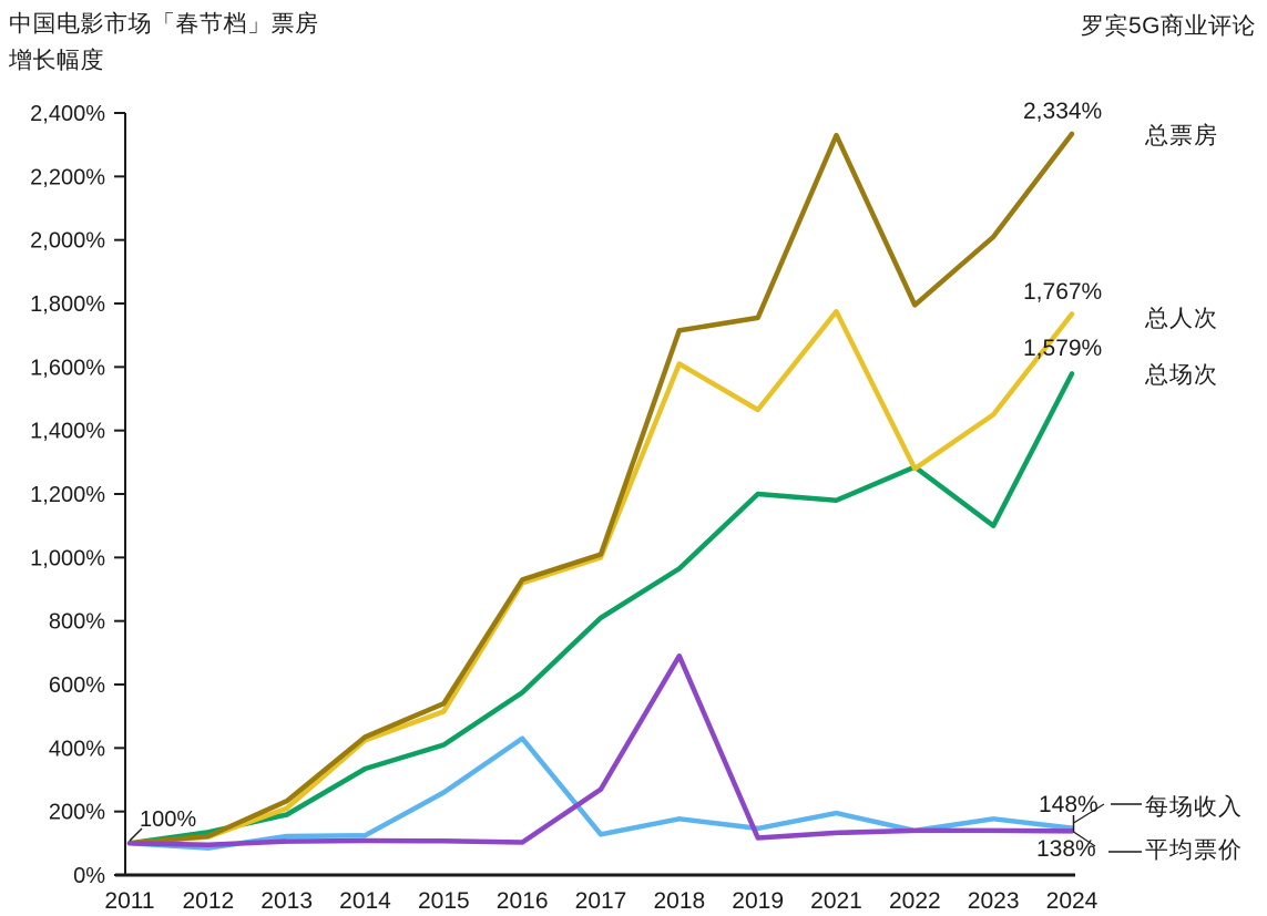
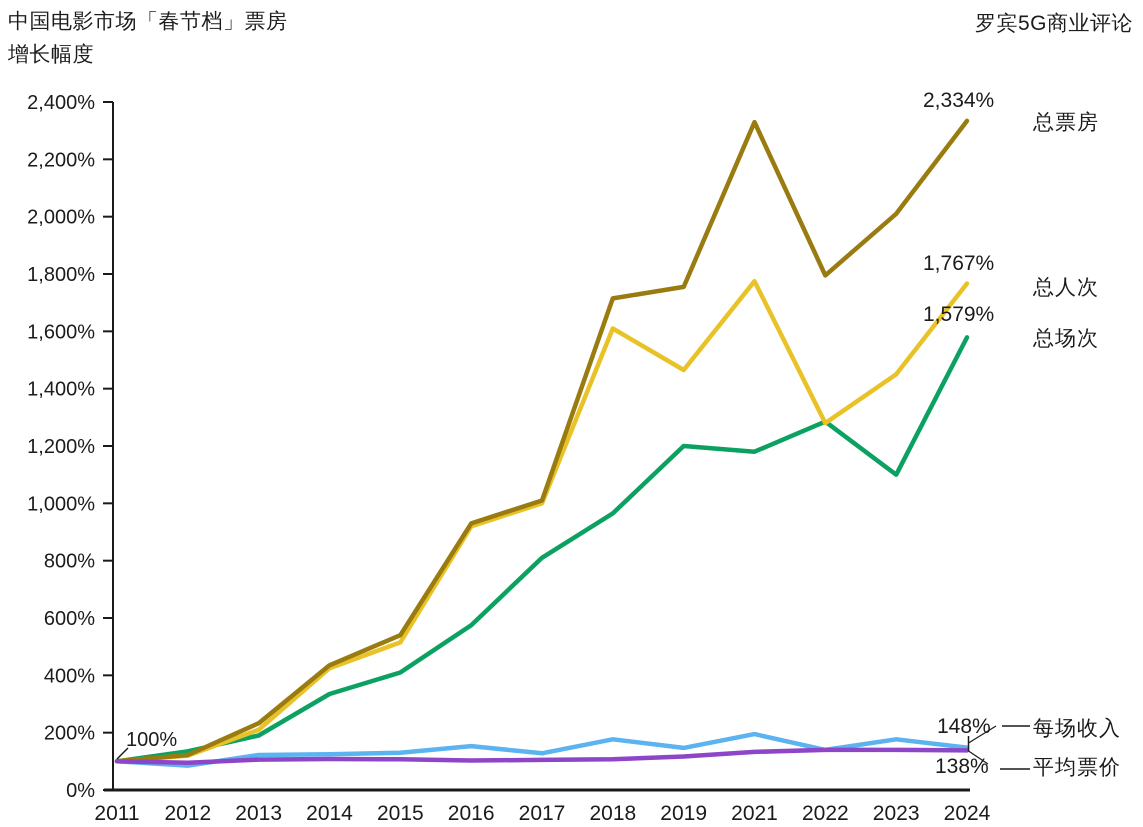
每场收入/2015: 260% -> 130%
每场收入/2016: 430% -> 150%
平均票价/2017: 270% -> 100%
平均票价/2018: 690% -> 110%
